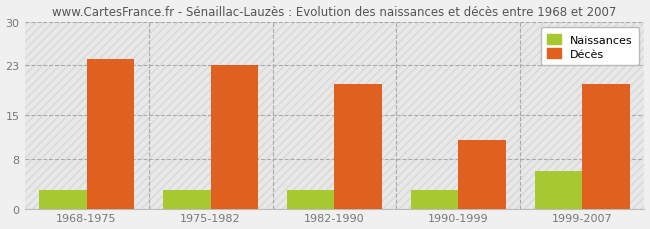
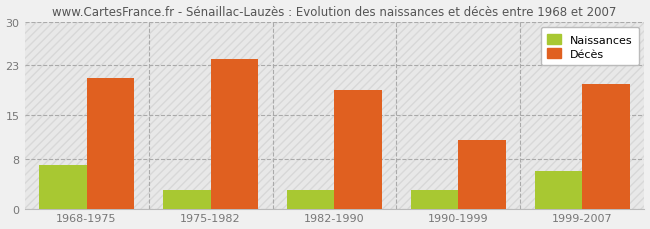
Naissances/1968-1975: 3 -> 7
Décès/1968-1975: 24 -> 21
Décès/1975-1982: 23 -> 24
Décès/1982-1990: 20 -> 19
